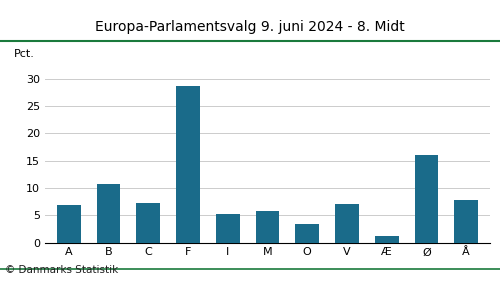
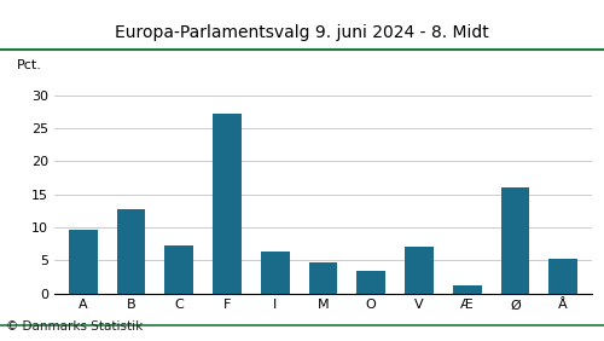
A: 6.8 -> 9.6
B: 10.8 -> 12.7
F: 28.6 -> 27.2
I: 5.2 -> 6.4
M: 5.8 -> 4.7
Å: 7.8 -> 5.3
